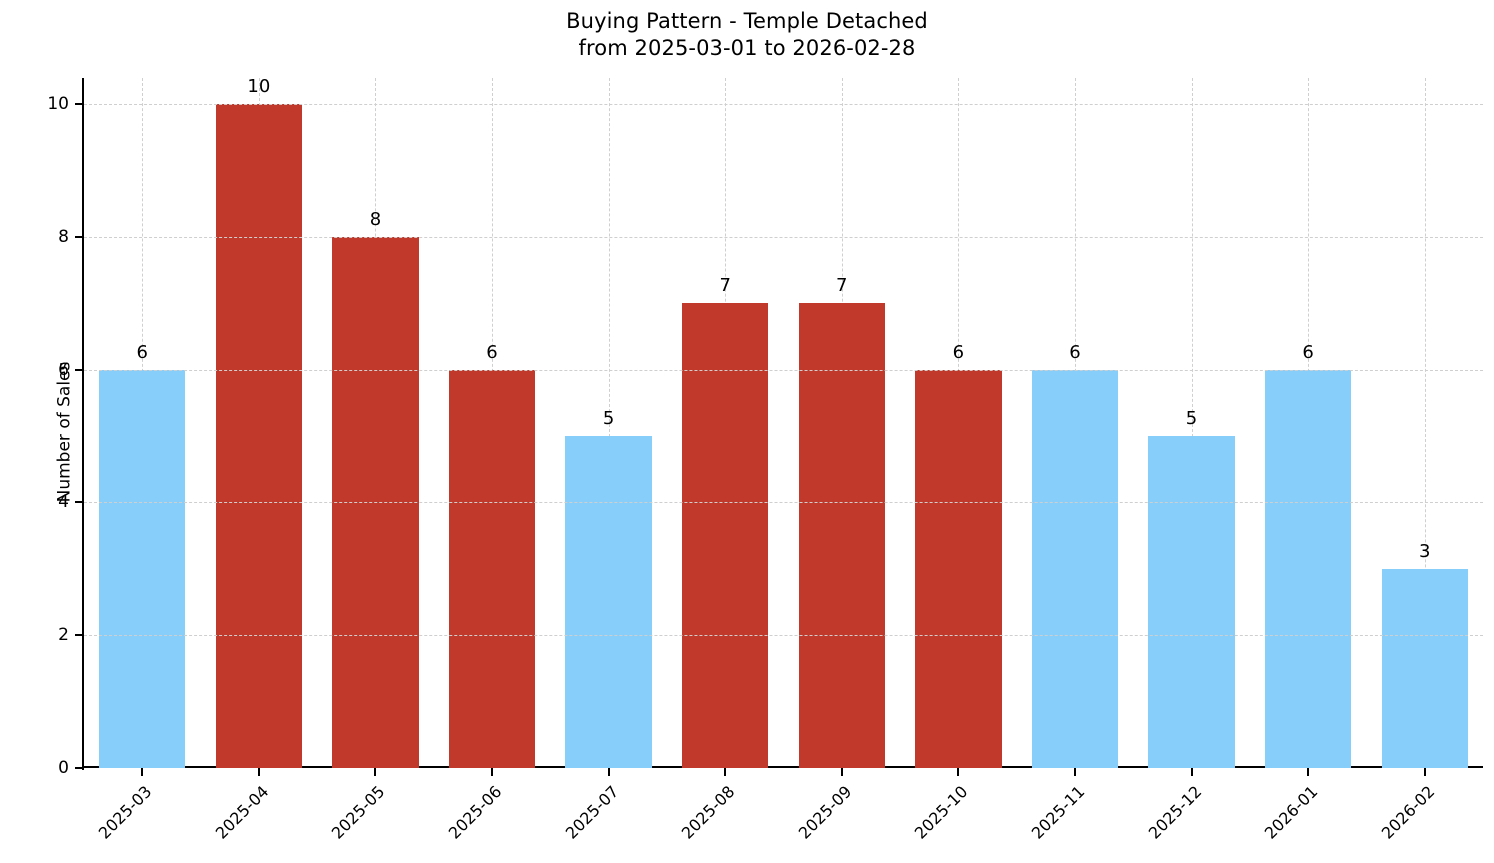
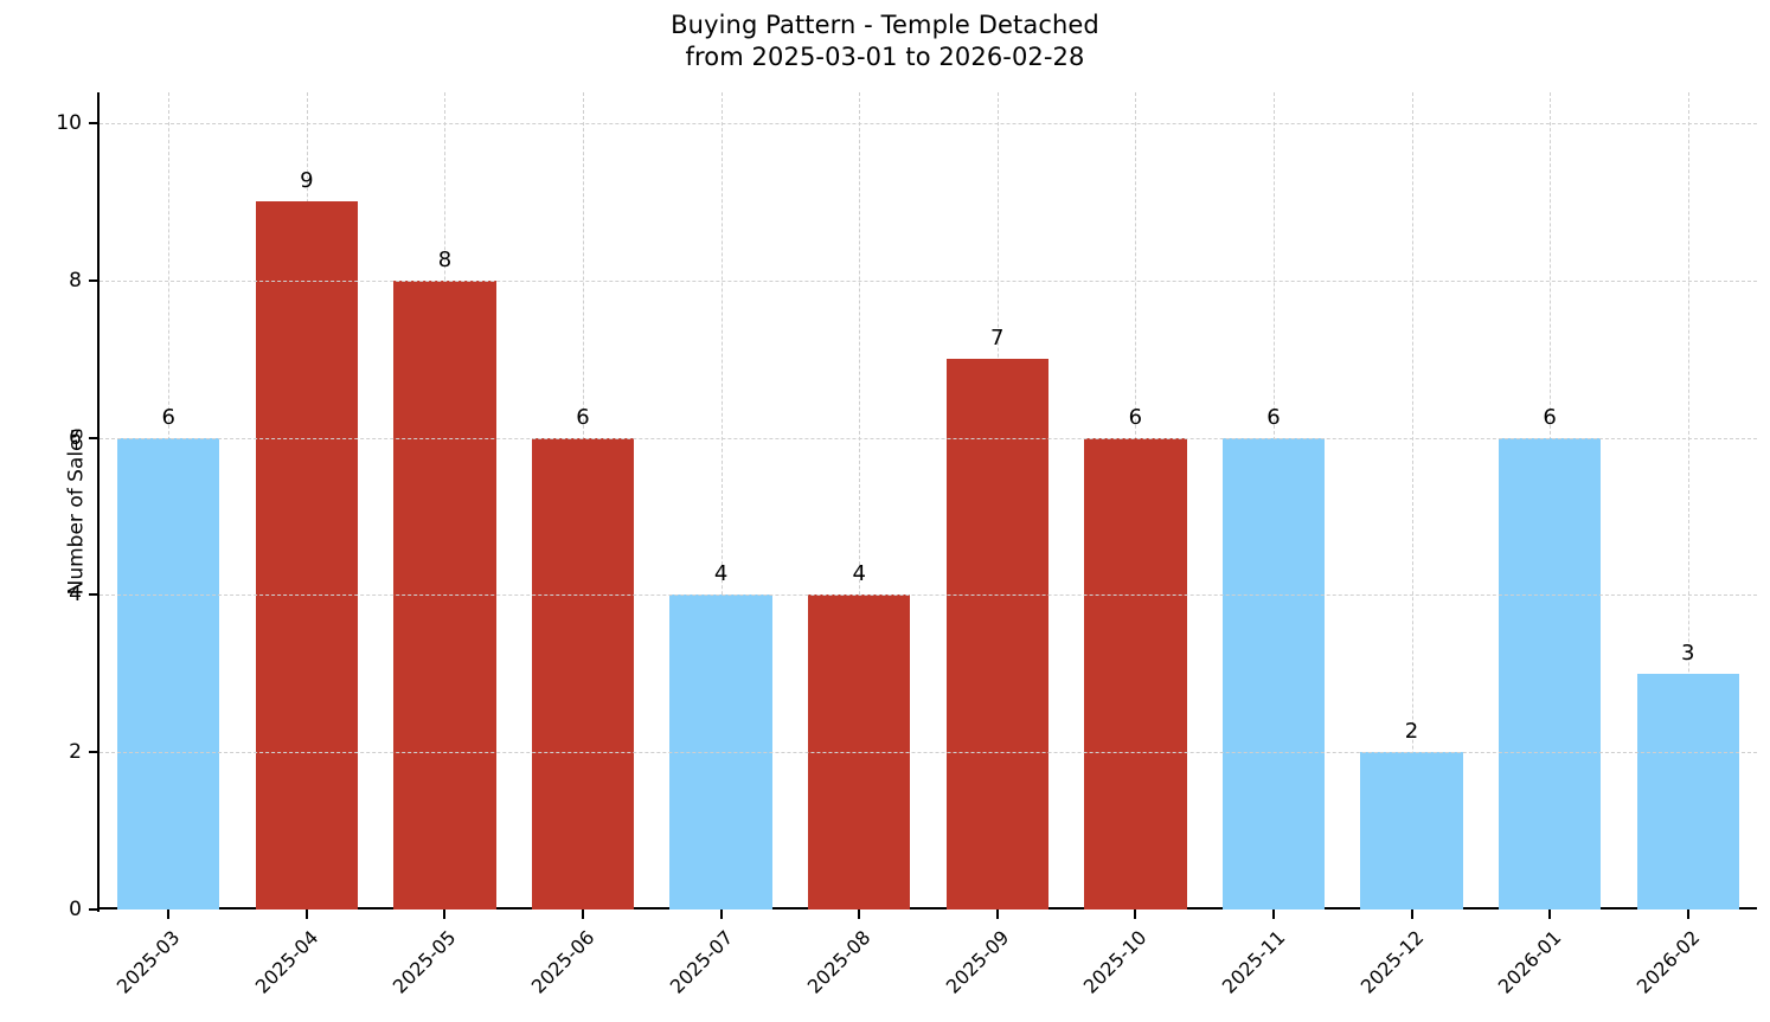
2025-04: 10 -> 9
2025-07: 5 -> 4
2025-08: 7 -> 4
2025-12: 5 -> 2
